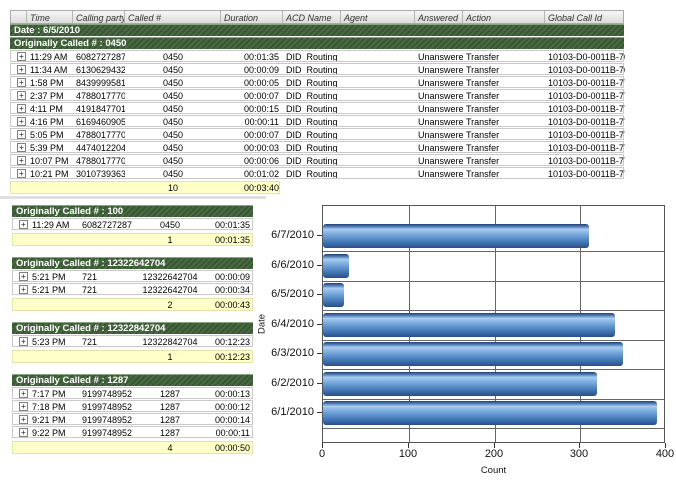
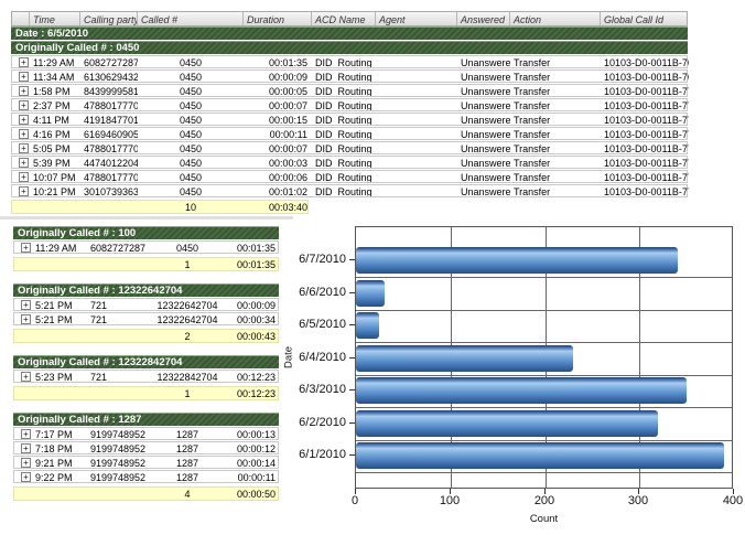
6/7/2010: 310 -> 340
6/4/2010: 340 -> 230
